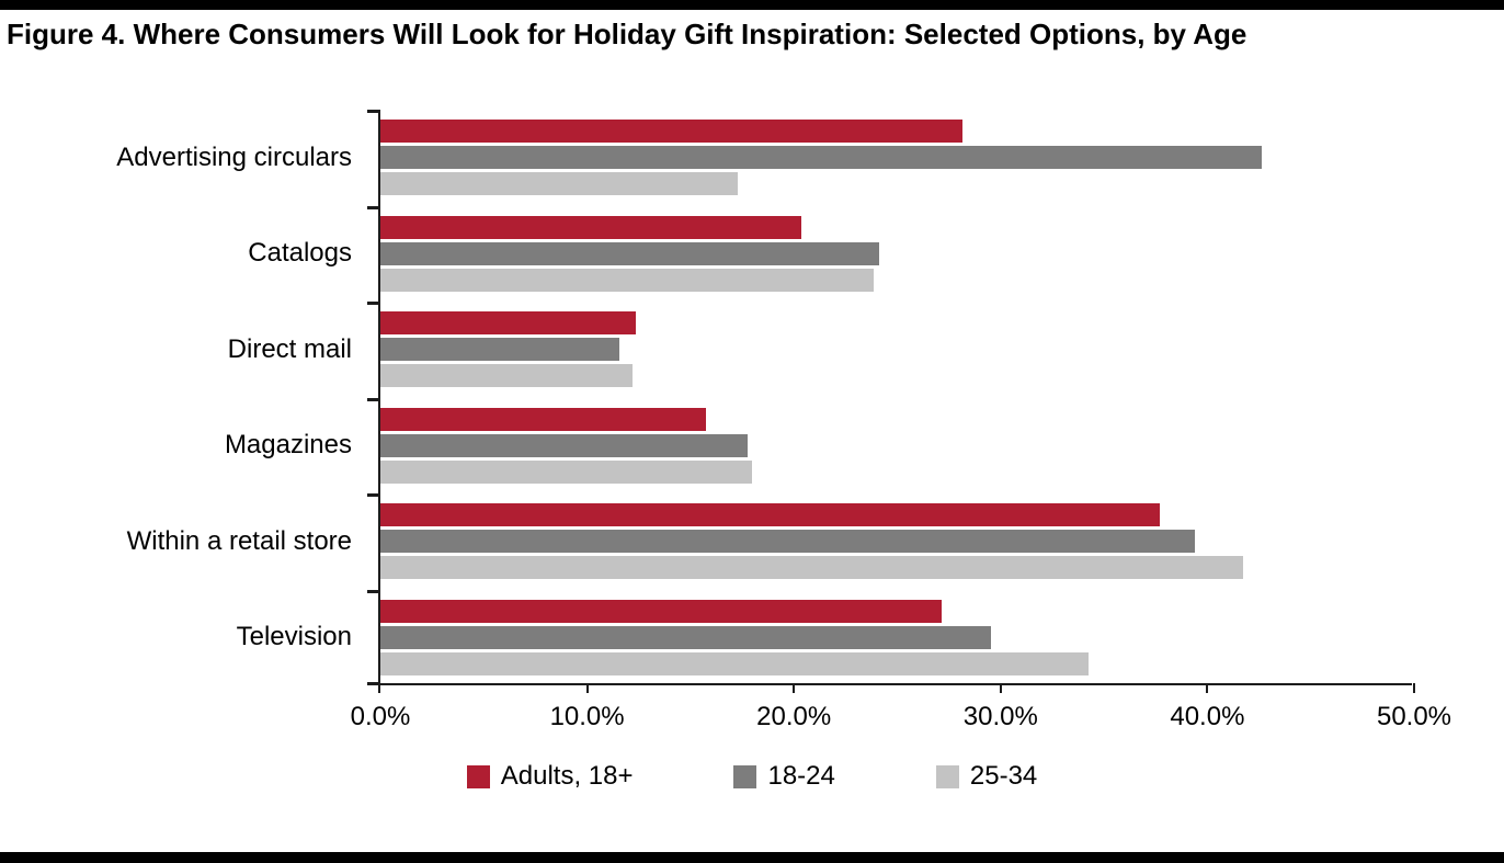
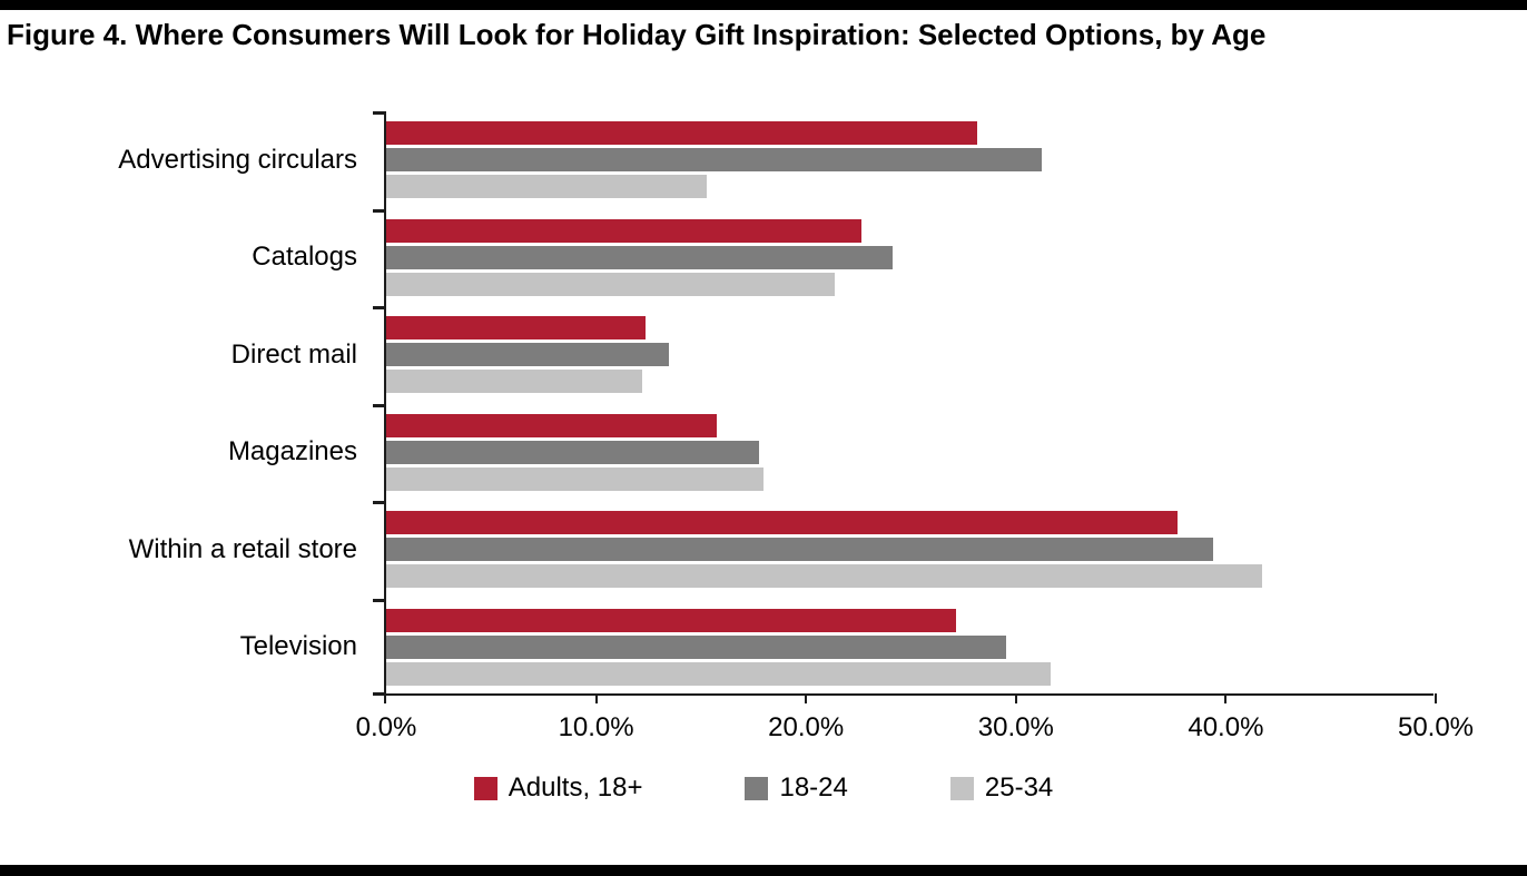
18-24/Advertising circulars: 42.7% -> 31.3%
25-34/Advertising circulars: 17.3% -> 15.3%
Adults, 18+/Catalogs: 20.4% -> 22.7%
25-34/Catalogs: 23.9% -> 21.4%
18-24/Direct mail: 11.6% -> 13.5%
25-34/Television: 34.3% -> 31.7%
